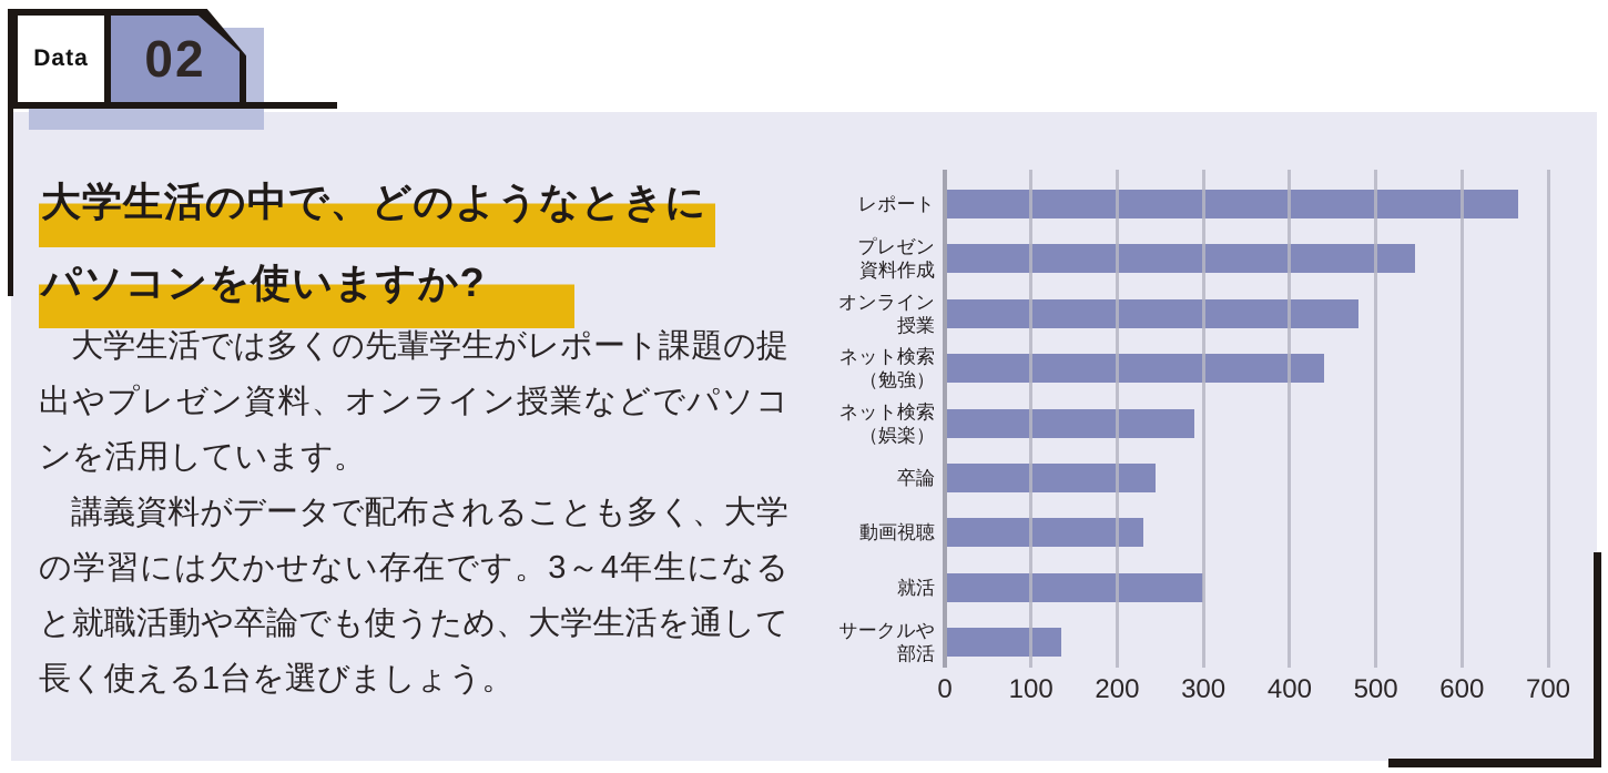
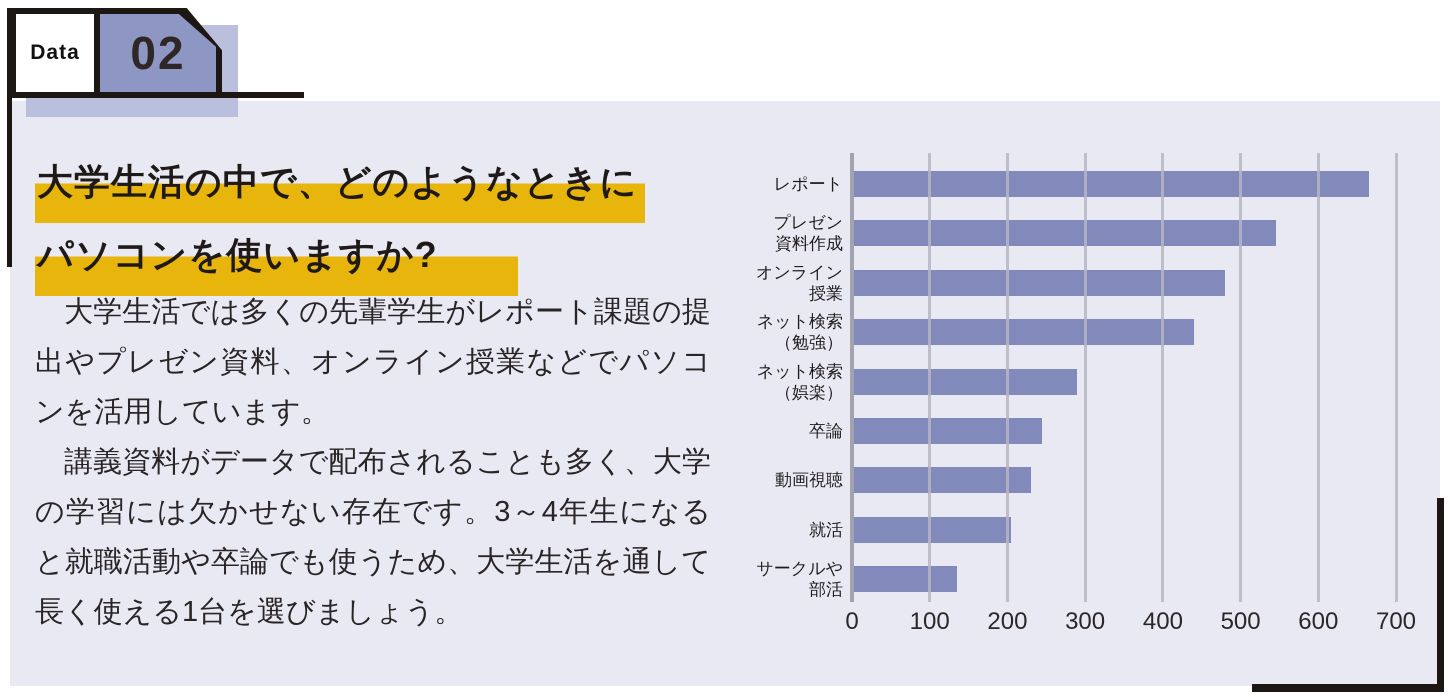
就活: 300 -> 200
